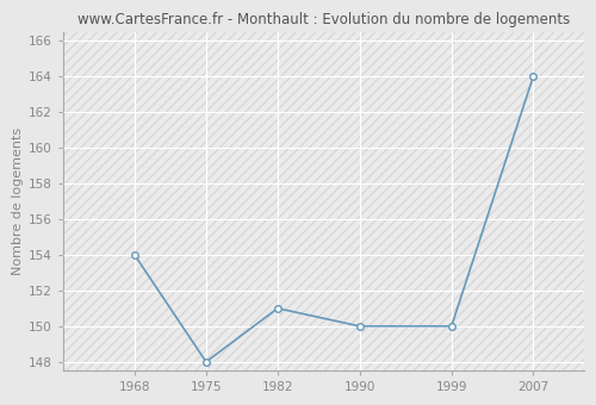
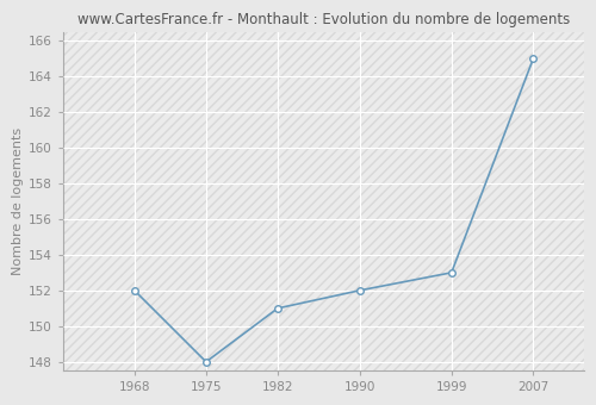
1968: 154 -> 152
1990: 150 -> 152
1999: 150 -> 153
2007: 164 -> 165
